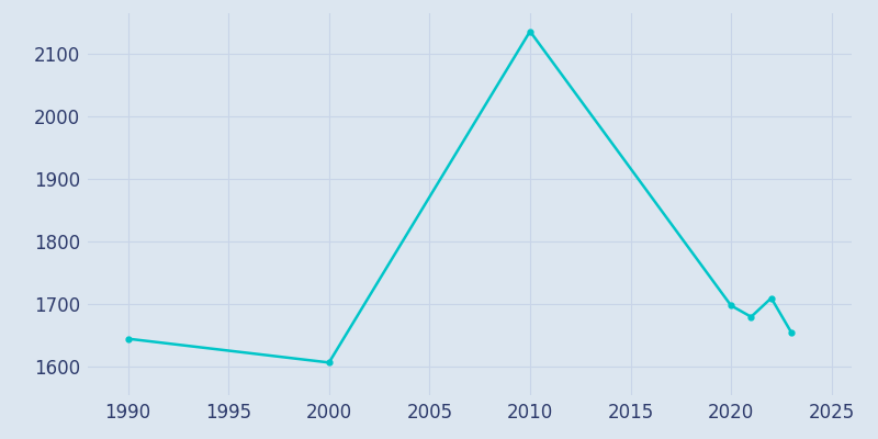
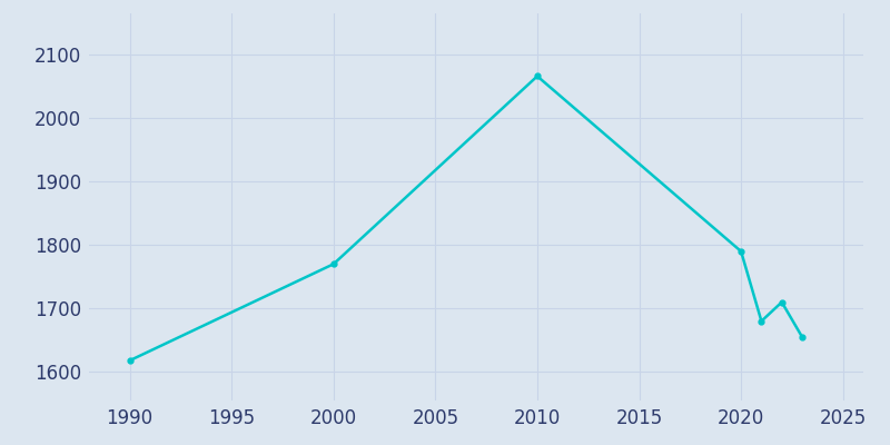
1990: 1645 -> 1618
2000: 1607 -> 1770
2010: 2136 -> 2066
2020: 1698 -> 1790
